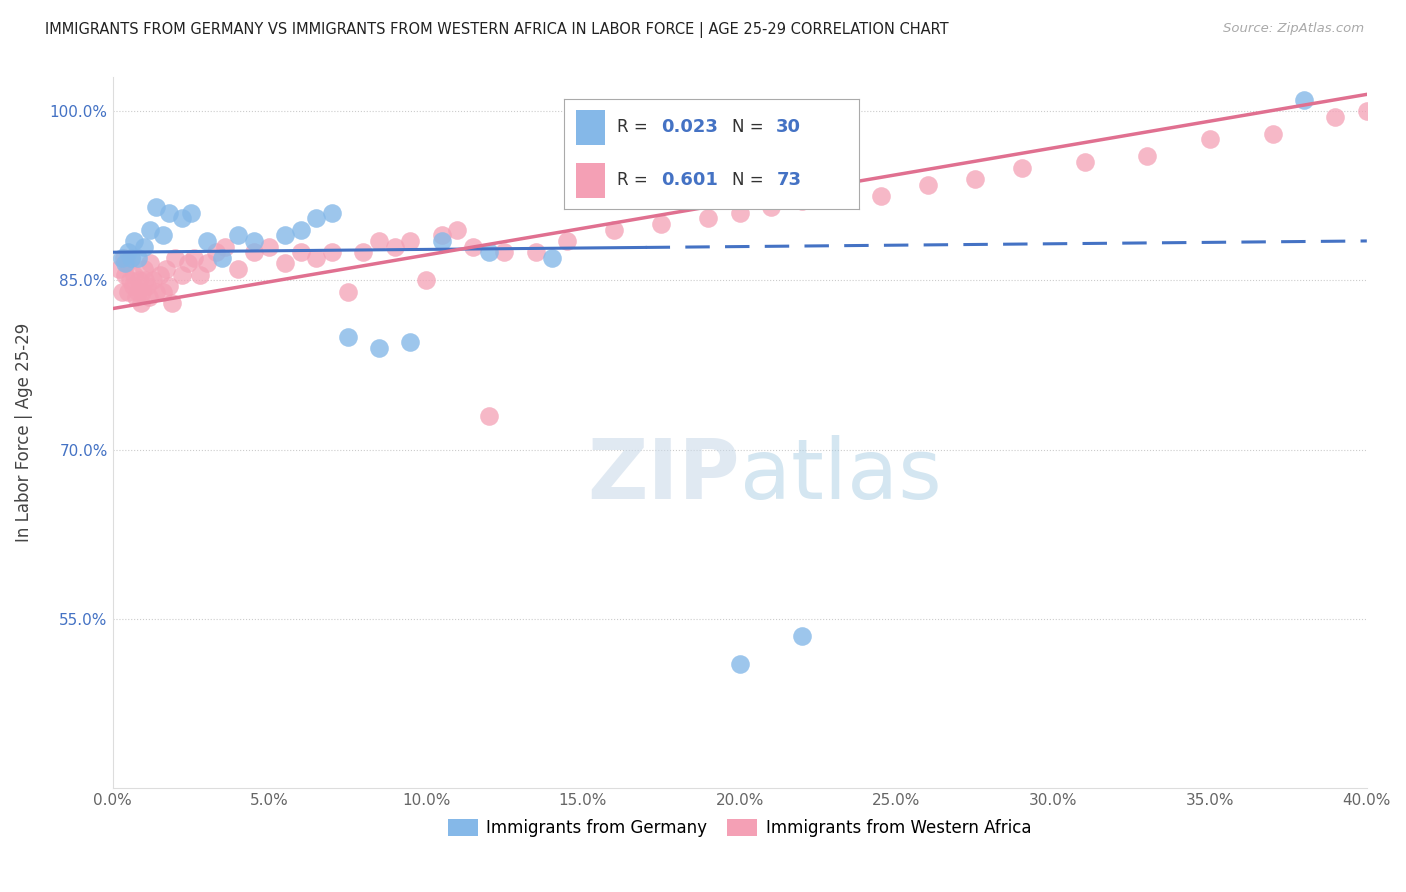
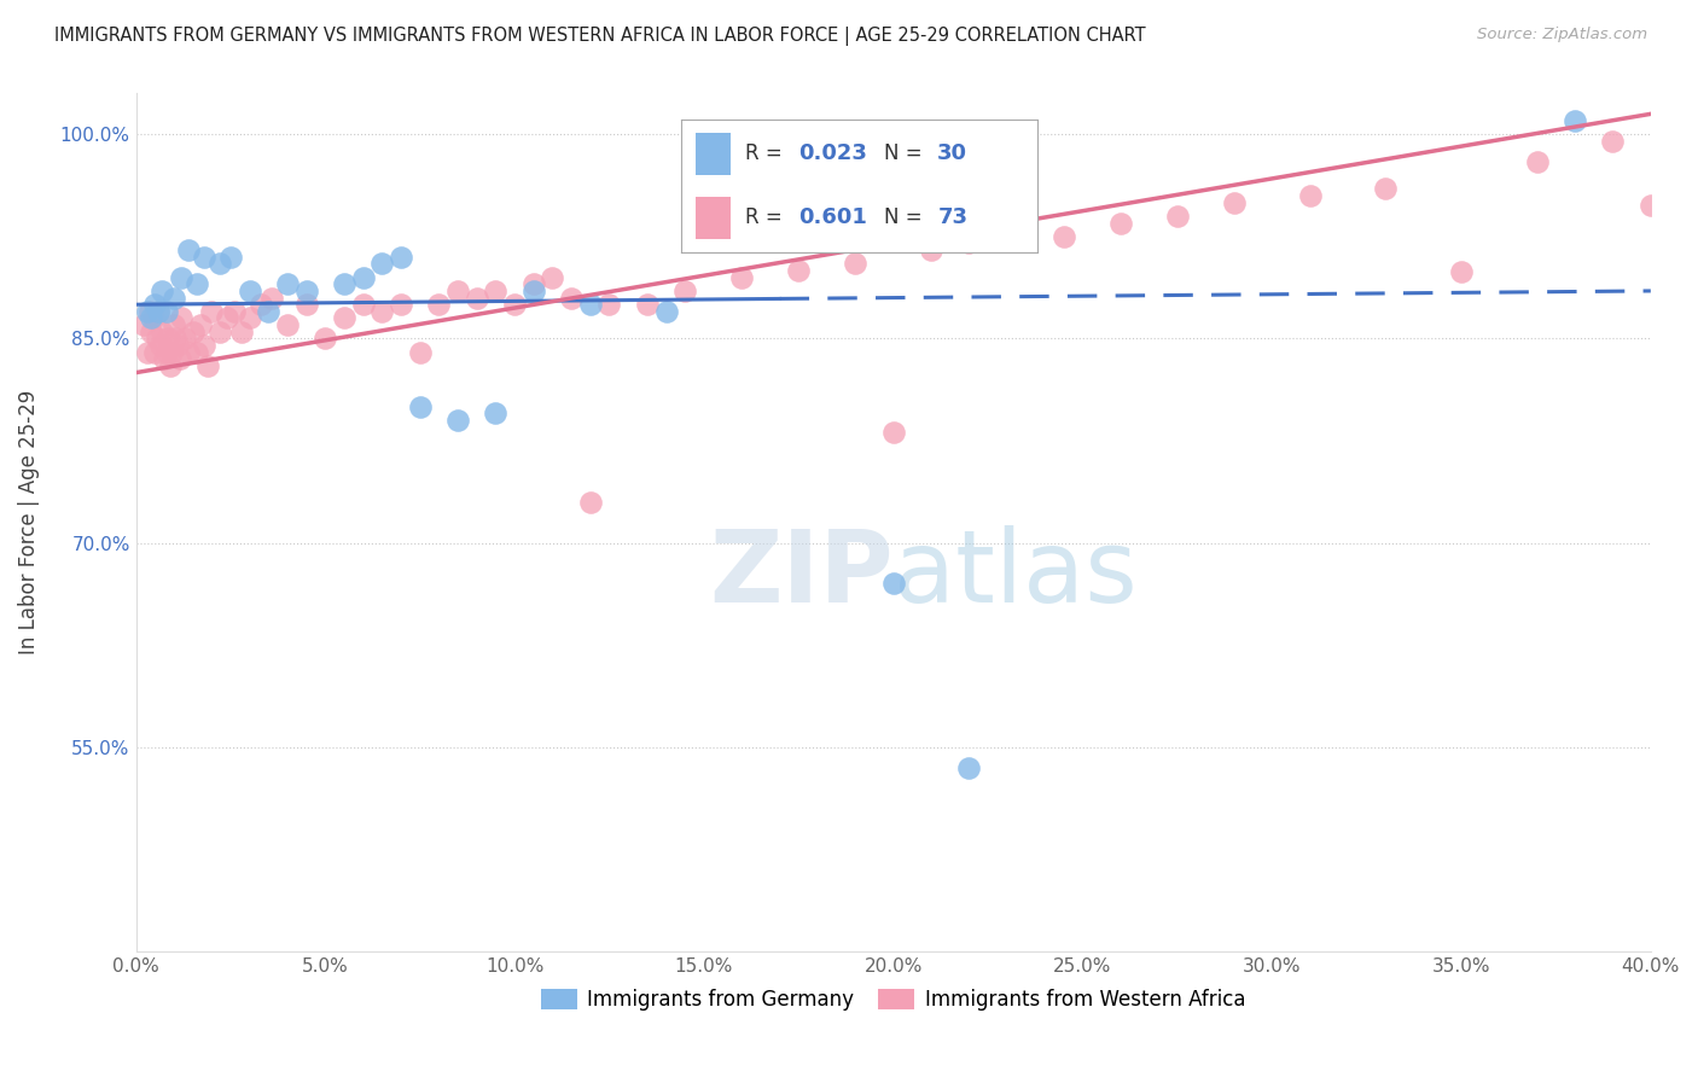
Immigrants from Western Africa/5.0%: 88.0% -> 85.0%
Immigrants from Western Africa/10.0%: 85.0% -> 87.5%
Immigrants from Germany/20.0%: 51.0% -> 67.0%
Immigrants from Western Africa/20.0%: 91.0% -> 78.1%
Immigrants from Western Africa/35.0%: 97.5% -> 89.9%
Immigrants from Western Africa/40.0%: 100.0% -> 94.8%
